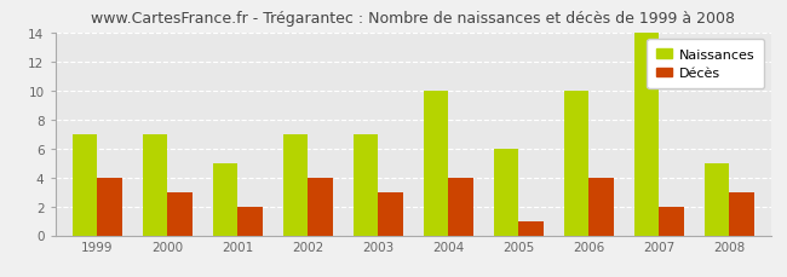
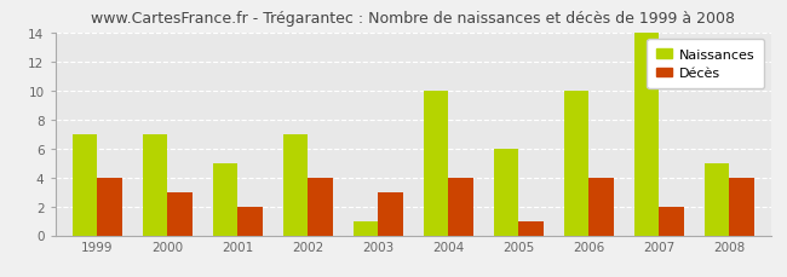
Naissances/2003: 7 -> 1
Décès/2008: 3 -> 4
